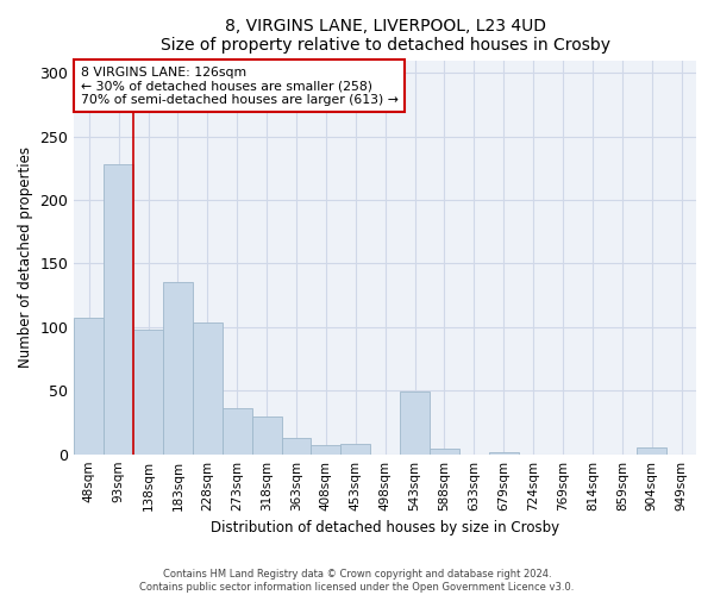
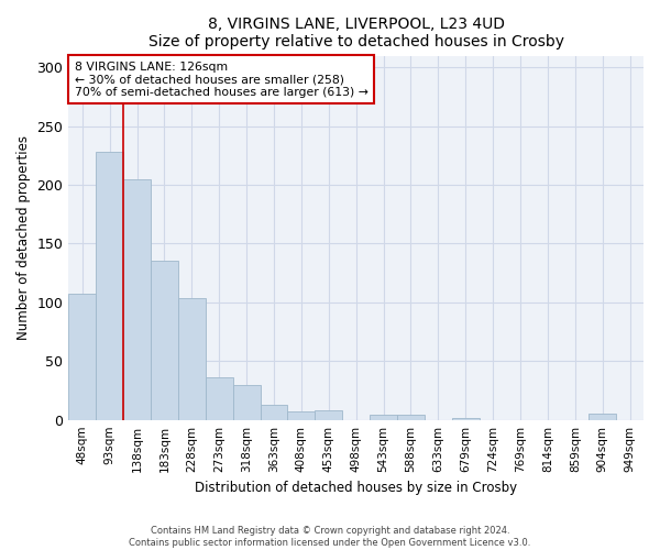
138sqm: 98 -> 205
543sqm: 49 -> 4
